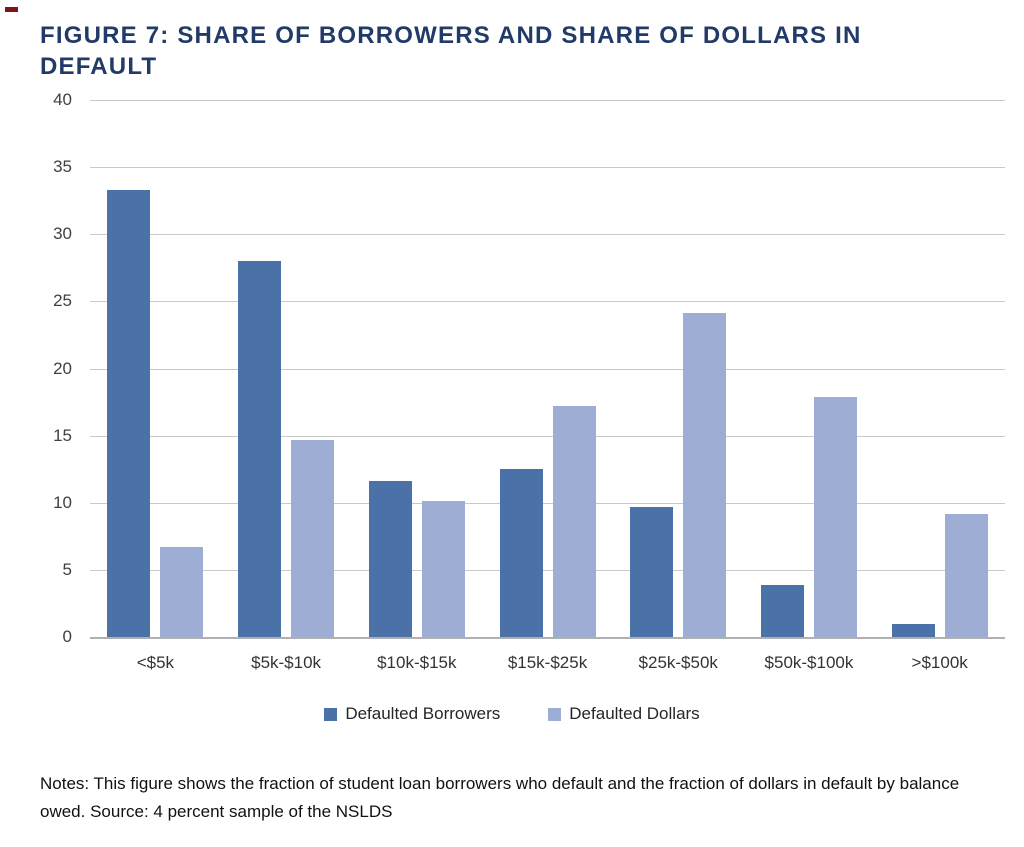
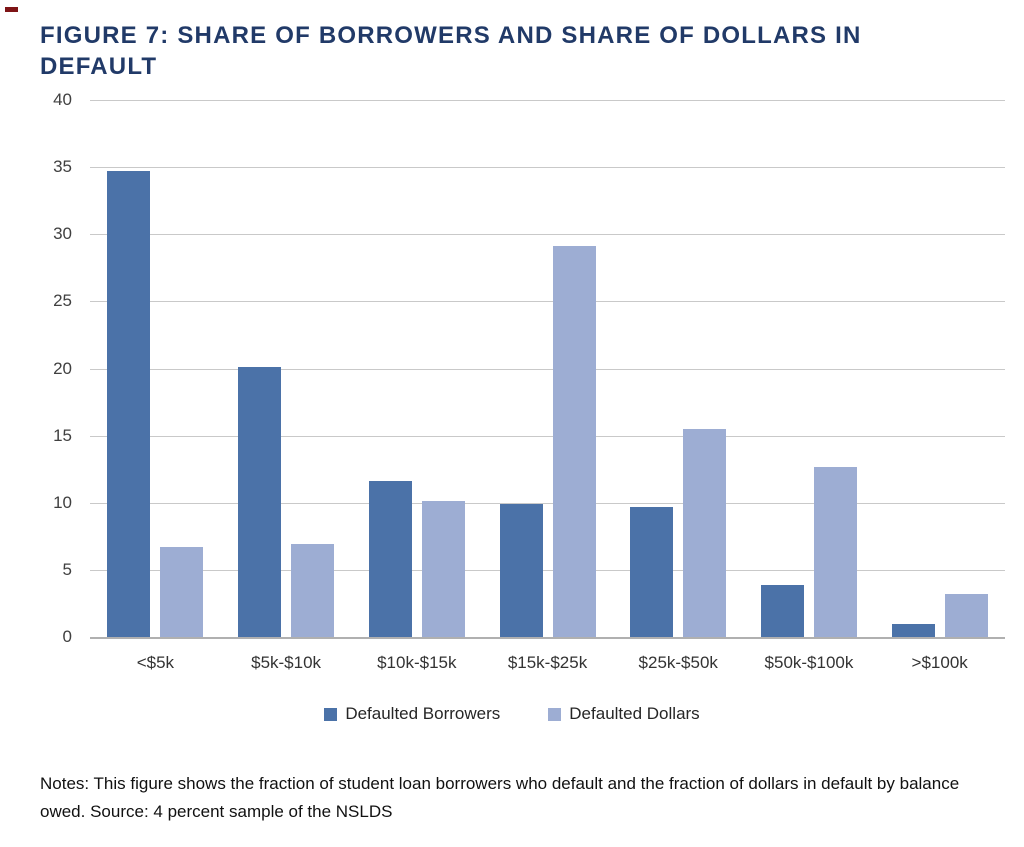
Defaulted Borrowers/<$5k: 33.3 -> 34.7
Defaulted Borrowers/$5k-$10k: 28.0 -> 20.1
Defaulted Dollars/$5k-$10k: 14.7 -> 6.9
Defaulted Borrowers/$15k-$25k: 12.5 -> 9.9
Defaulted Dollars/$15k-$25k: 17.2 -> 29.1
Defaulted Dollars/$25k-$50k: 24.1 -> 15.5
Defaulted Dollars/$50k-$100k: 17.9 -> 12.7
Defaulted Dollars/>$100k: 9.2 -> 3.2
